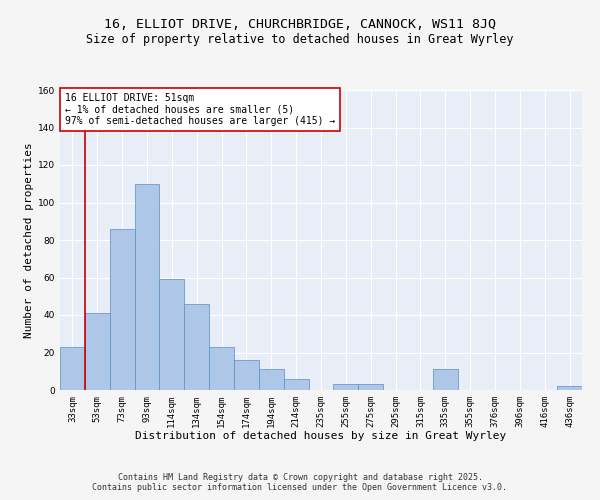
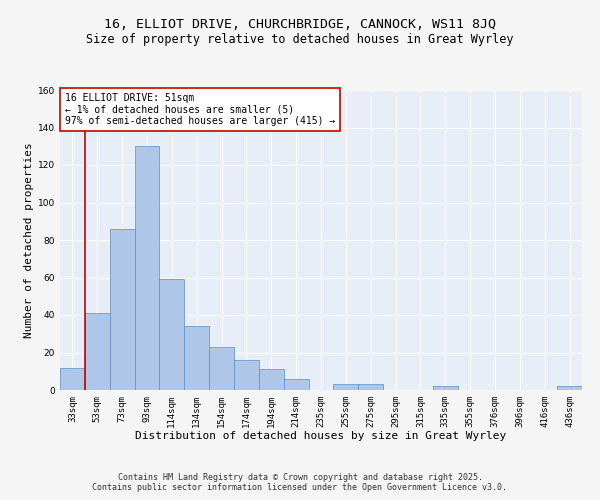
33sqm: 23 -> 12
93sqm: 110 -> 130
134sqm: 46 -> 34
335sqm: 11 -> 2
